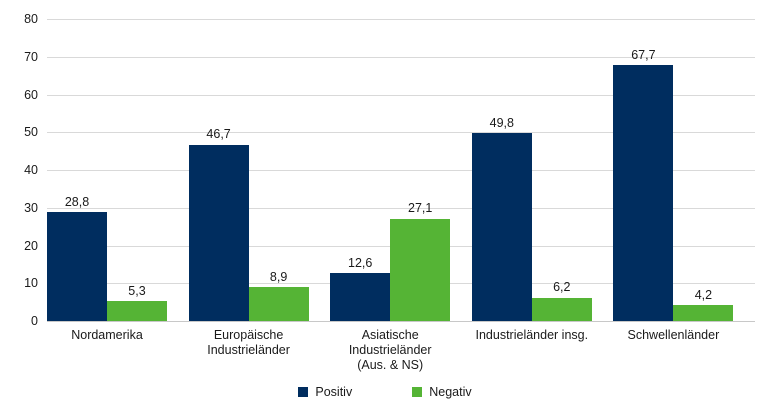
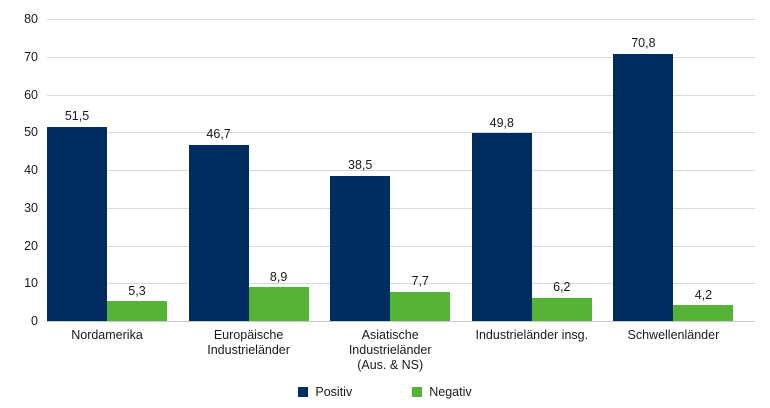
Positiv/Nordamerika: 28,8 -> 51,5
Positiv/Asiatische Industrieländer (Aus. & NS): 12,6 -> 38,5
Negativ/Asiatische Industrieländer (Aus. & NS): 27,1 -> 7,7
Positiv/Schwellenländer: 67,7 -> 70,8
